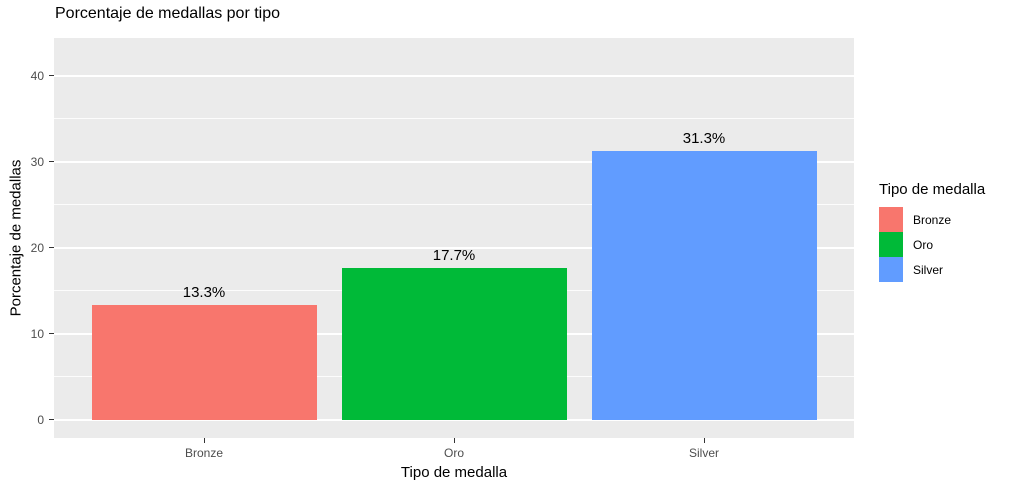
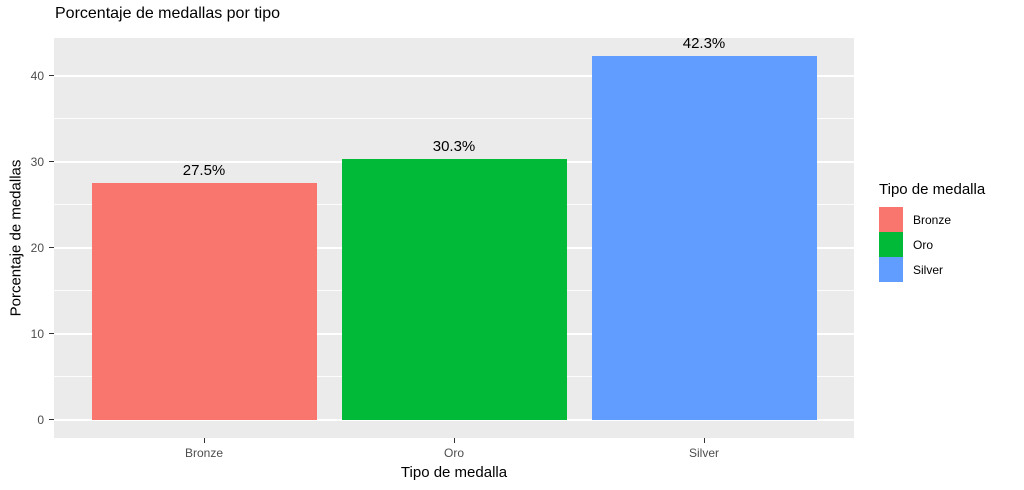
Bronze: 13.3% -> 27.5%
Oro: 17.7% -> 30.3%
Silver: 31.3% -> 42.3%
